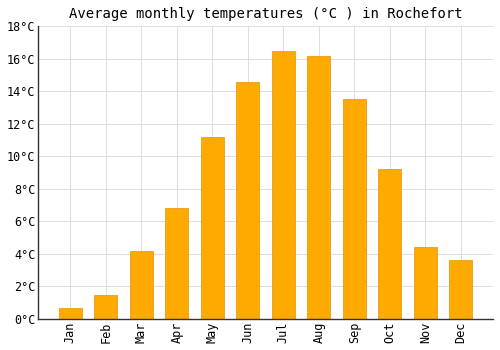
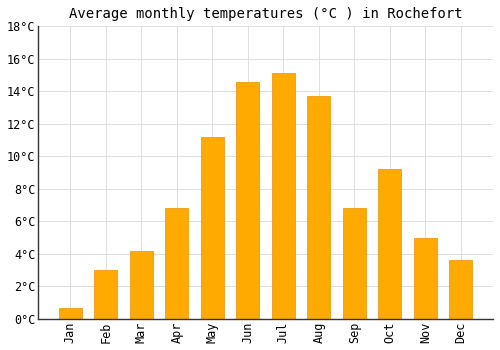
Feb: 1.5°C -> 3.0°C
Jul: 16.5°C -> 15.1°C
Aug: 16.2°C -> 13.7°C
Sep: 13.5°C -> 6.8°C
Nov: 4.4°C -> 5.0°C
